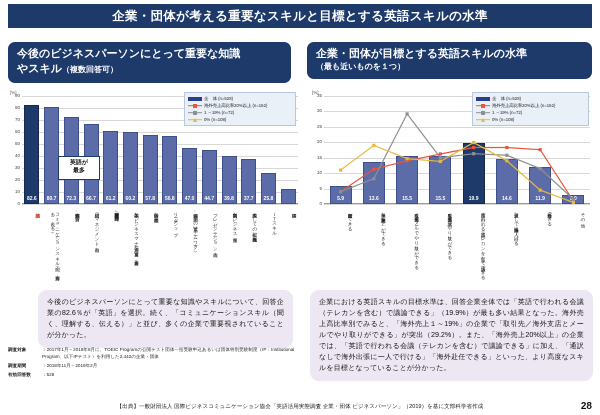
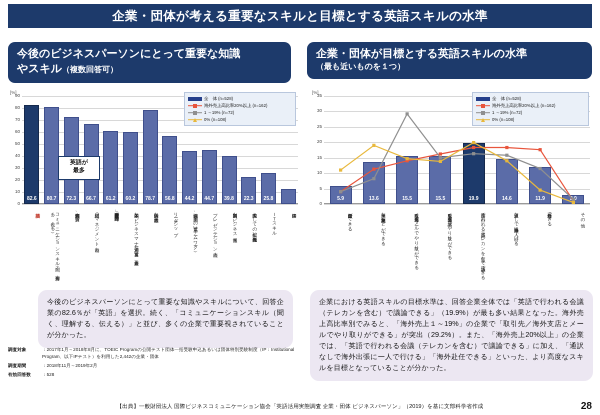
今後のビジネスパーソンにとって重要な知識やスキル（複数回答可）/論理的な思考能力: 57.8 -> 78.7
今後のビジネスパーソンにとって重要な知識やスキル（複数回答可）/協調性、周囲への気遣い（チームワーク）: 47.0 -> 44.2
今後のビジネスパーソンにとって重要な知識やスキル（複数回答可）/国際人としての幅広い知識・教養: 37.7 -> 22.3
